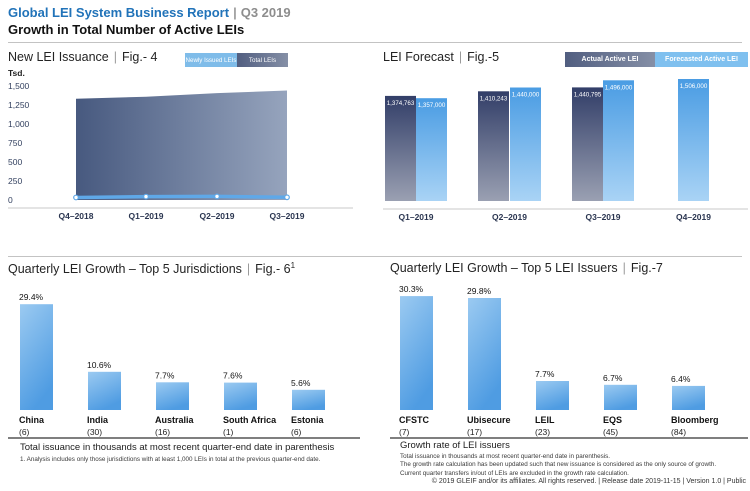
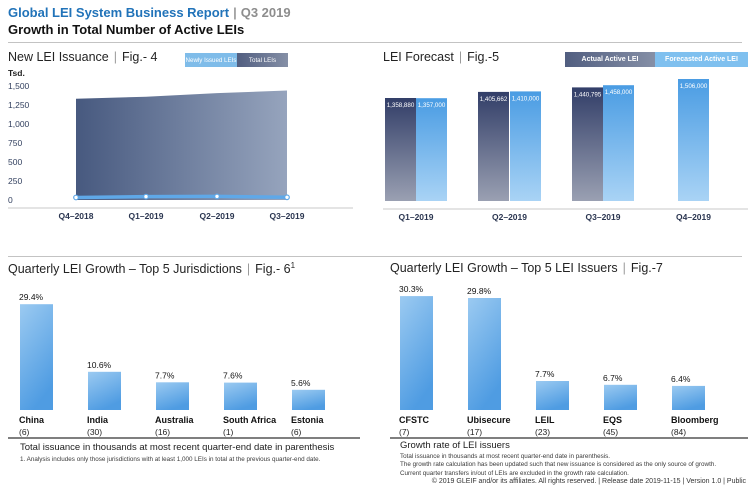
LEI Forecast/Actual Active LEI/Q1–2019: 1,374,763 -> 1,358,880
LEI Forecast/Actual Active LEI/Q2–2019: 1,410,243 -> 1,405,662
LEI Forecast/Forecasted Active LEI/Q2–2019: 1,440,000 -> 1,410,000
LEI Forecast/Forecasted Active LEI/Q3–2019: 1,496,000 -> 1,458,000
